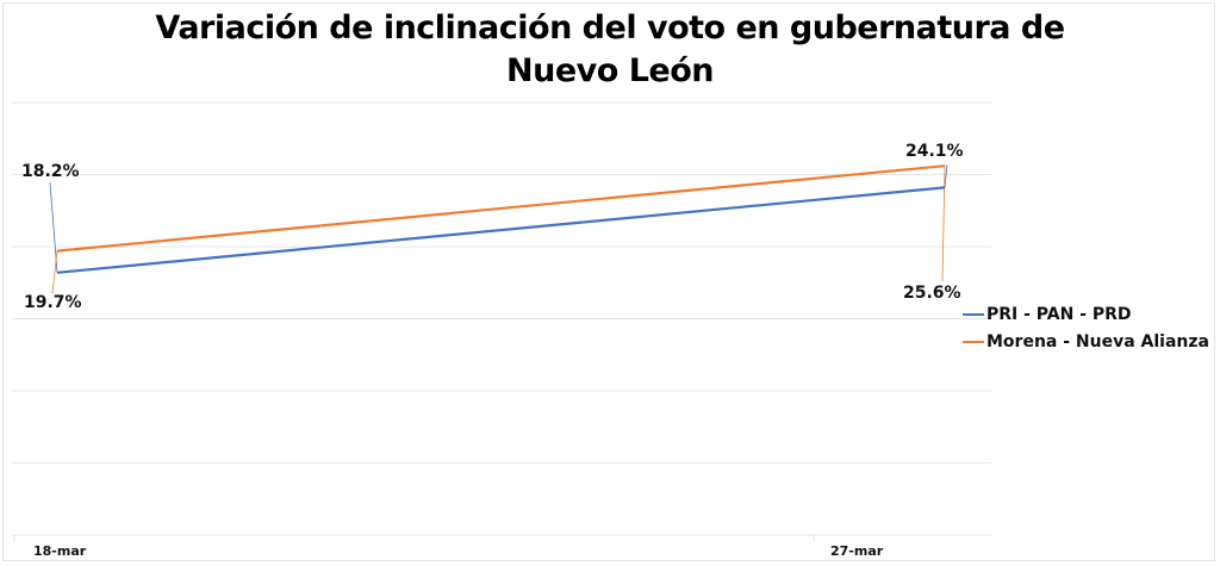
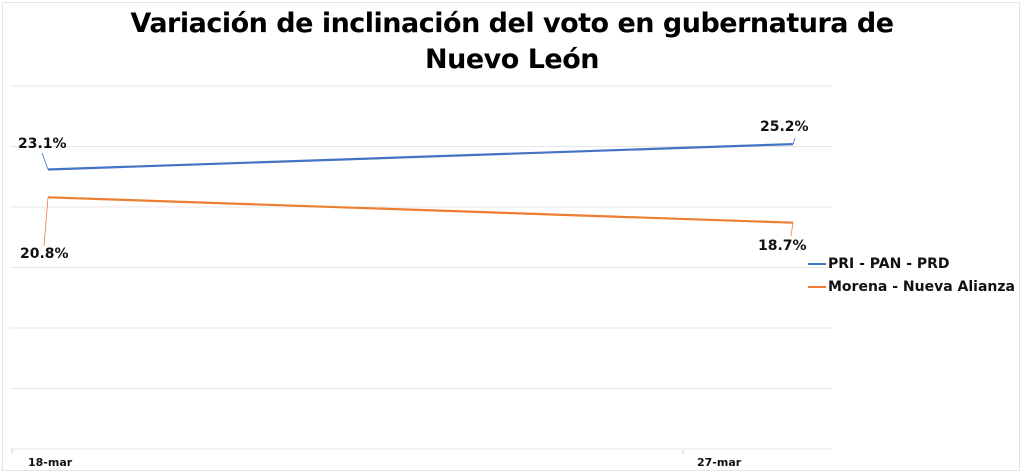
PRI - PAN - PRD/18-mar: 18.2% -> 23.1%
Morena - Nueva Alianza/18-mar: 19.7% -> 20.8%
PRI - PAN - PRD/27-mar: 24.1% -> 25.2%
Morena - Nueva Alianza/27-mar: 25.6% -> 18.7%
